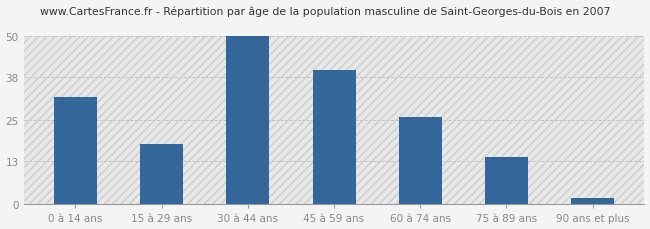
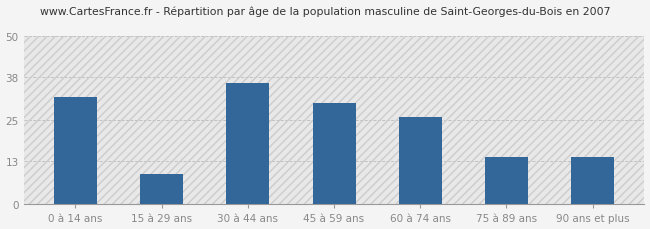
15 à 29 ans: 18 -> 9
30 à 44 ans: 50 -> 36
45 à 59 ans: 40 -> 30
90 ans et plus: 2 -> 14
